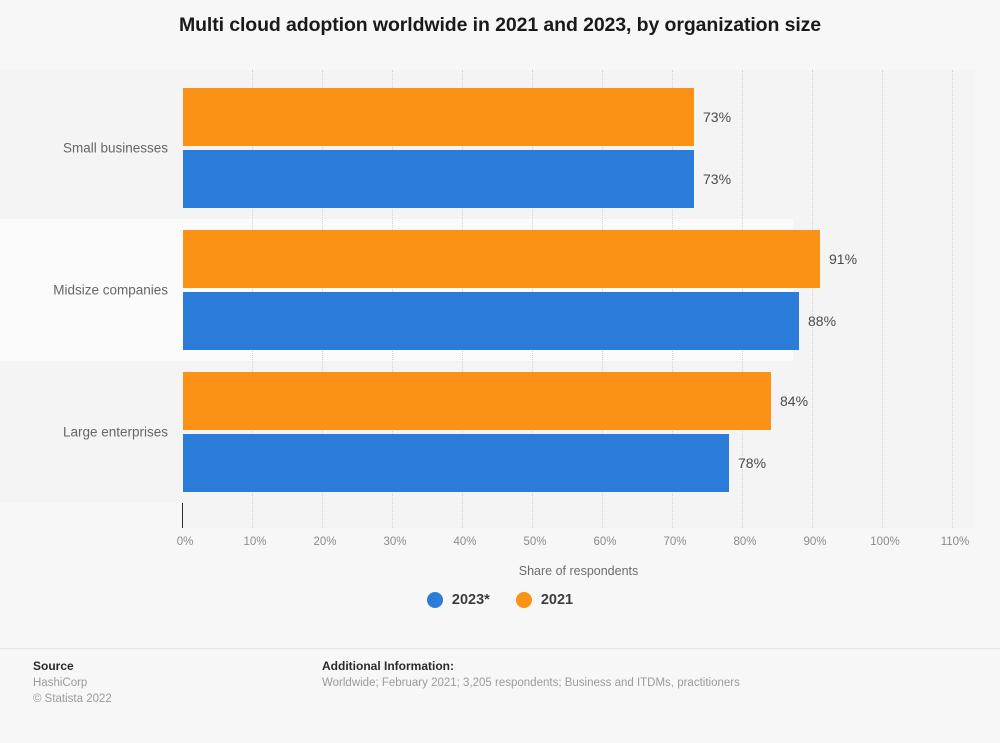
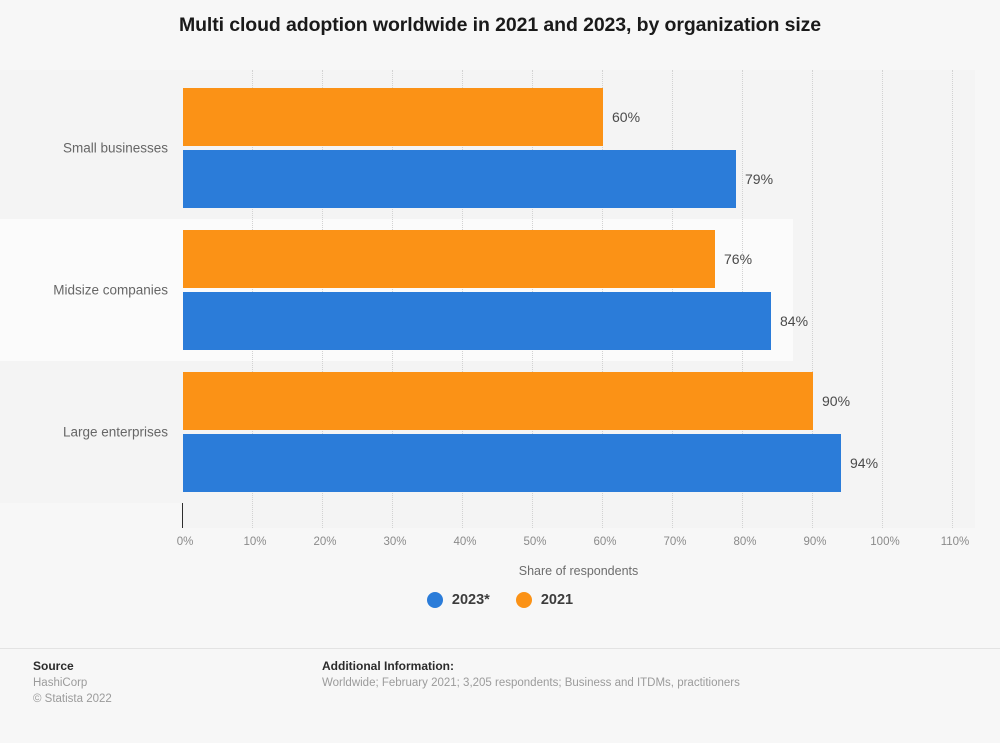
2023*/Small businesses: 73% -> 79%
2021/Small businesses: 73% -> 60%
2023*/Midsize companies: 88% -> 84%
2021/Midsize companies: 91% -> 76%
2023*/Large enterprises: 78% -> 94%
2021/Large enterprises: 84% -> 90%
